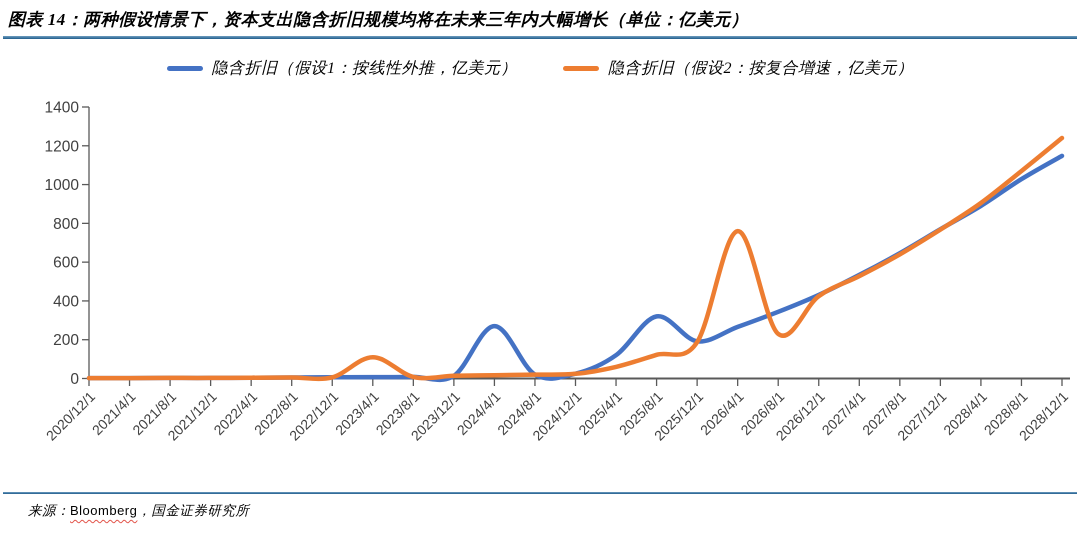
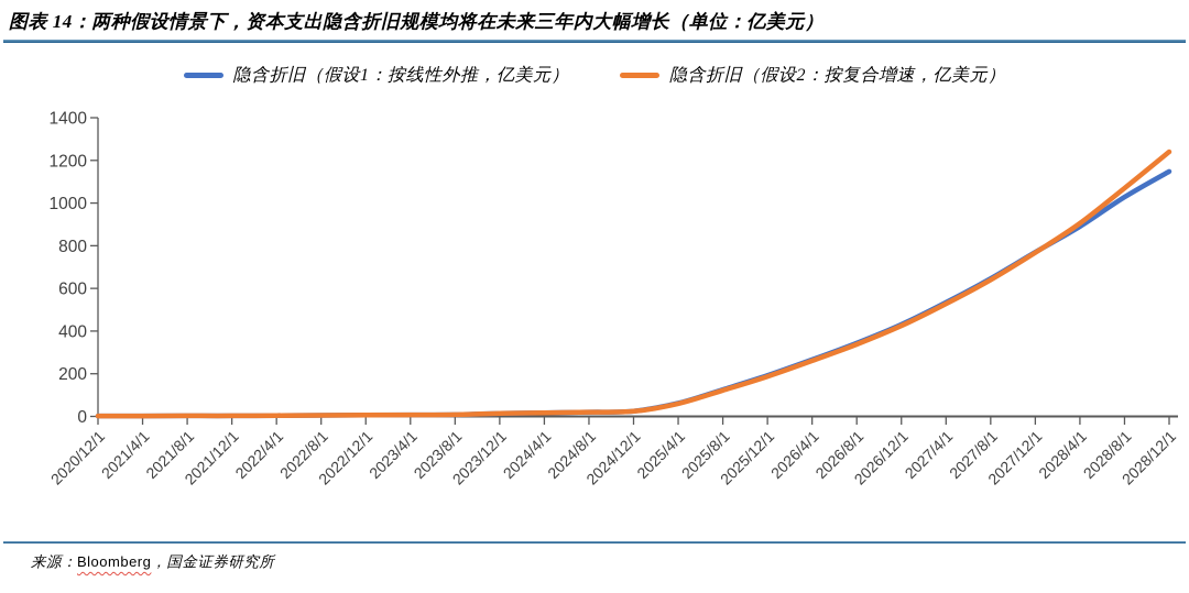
隐含折旧（假设2：按复合增速，亿美元）/2023/4/1: 110 -> 10
隐含折旧（假设1：按线性外推，亿美元）/2024/4/1: 270 -> 20
隐含折旧（假设1：按线性外推，亿美元）/2025/4/1: 120 -> 60
隐含折旧（假设1：按线性外推，亿美元）/2025/8/1: 320 -> 130
隐含折旧（假设2：按复合增速，亿美元）/2026/4/1: 760 -> 260
隐含折旧（假设2：按复合增速，亿美元）/2026/8/1: 230 -> 340
